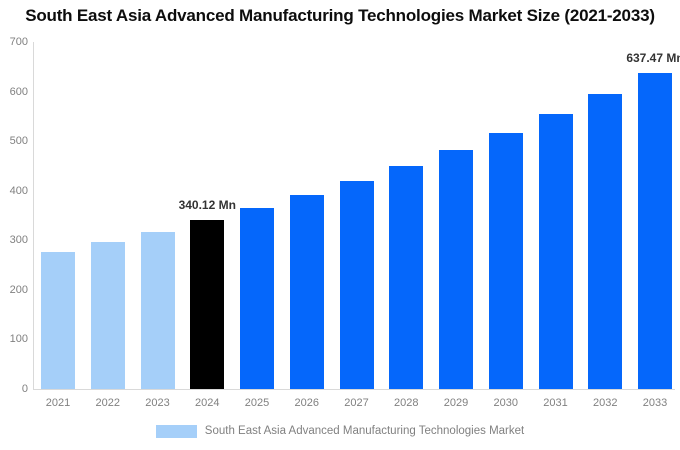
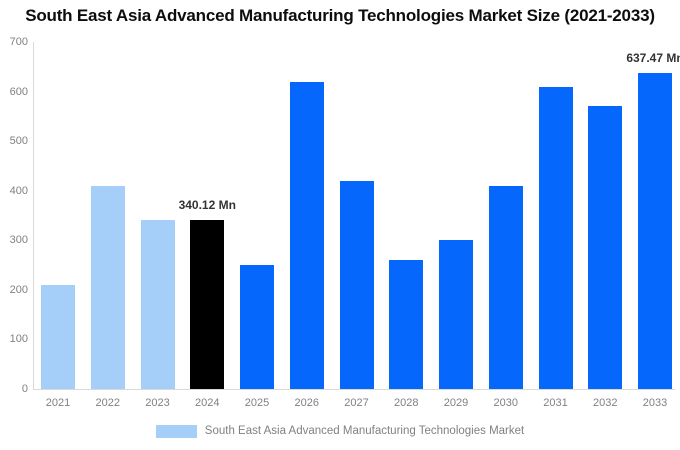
2021: 280 -> 210
2022: 300 -> 410
2023: 320 -> 340
2025: 360 -> 250
2026: 390 -> 620
2028: 450 -> 260
2029: 480 -> 300
2030: 520 -> 410
2031: 550 -> 610
2032: 590 -> 570
